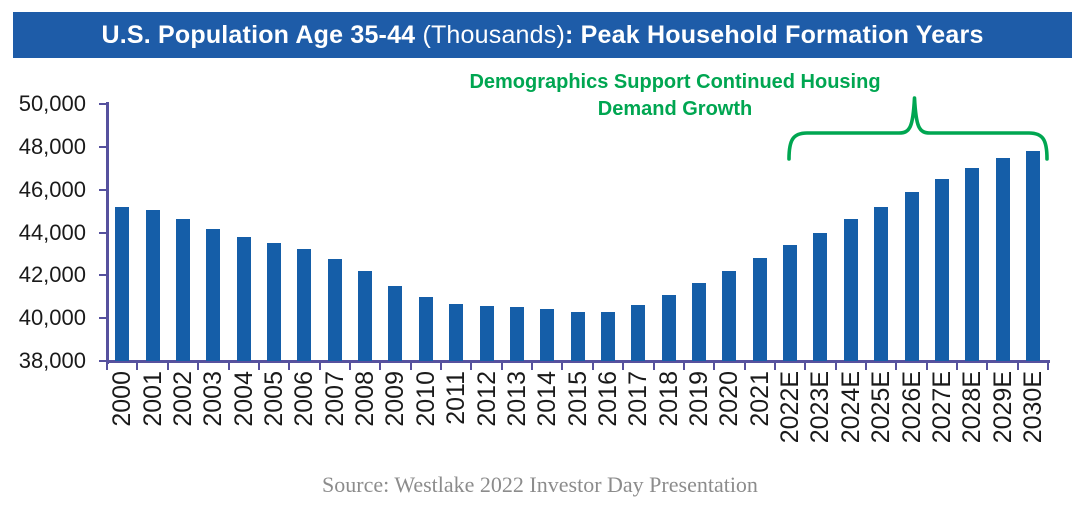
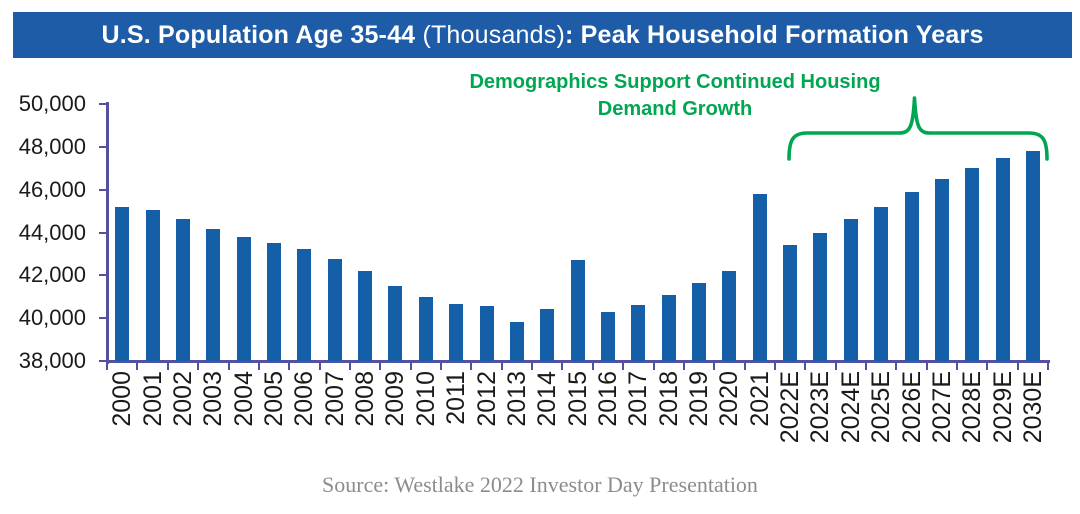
2013: 40500 -> 39800
2015: 40300 -> 42700
2021: 42800 -> 45800
